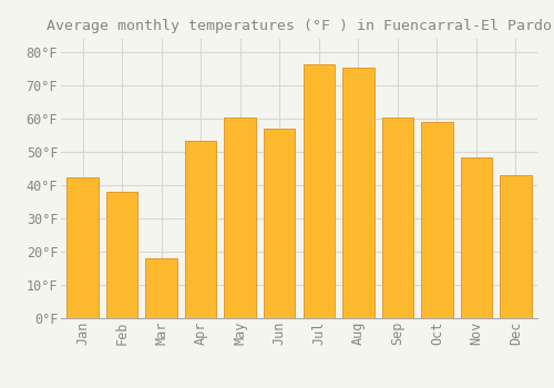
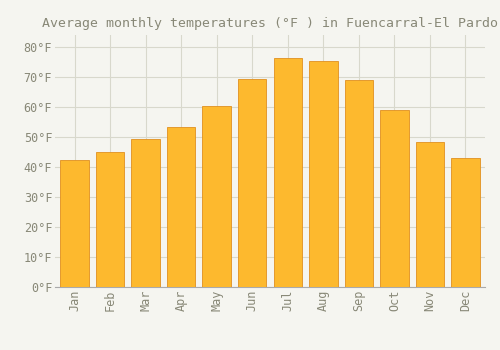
Feb: 38.0°F -> 45.0°F
Mar: 18.0°F -> 49.5°F
Jun: 57.0°F -> 69.5°F
Sep: 60.5°F -> 69.0°F
